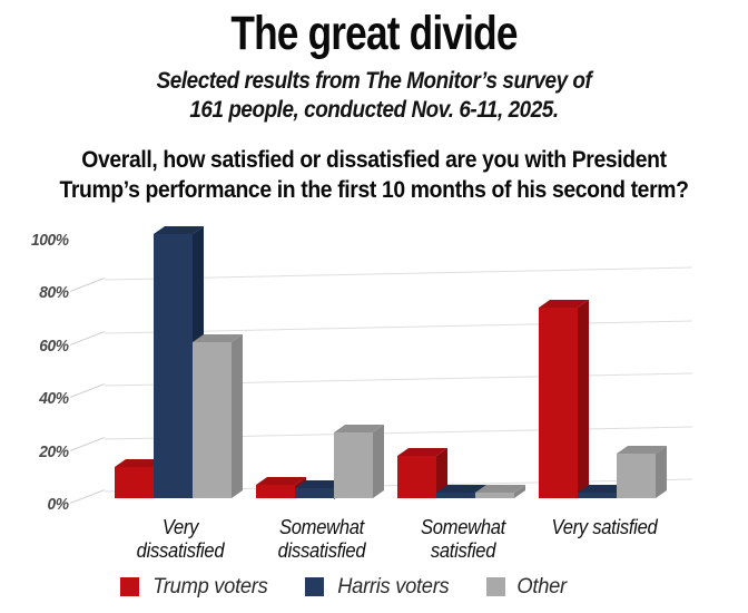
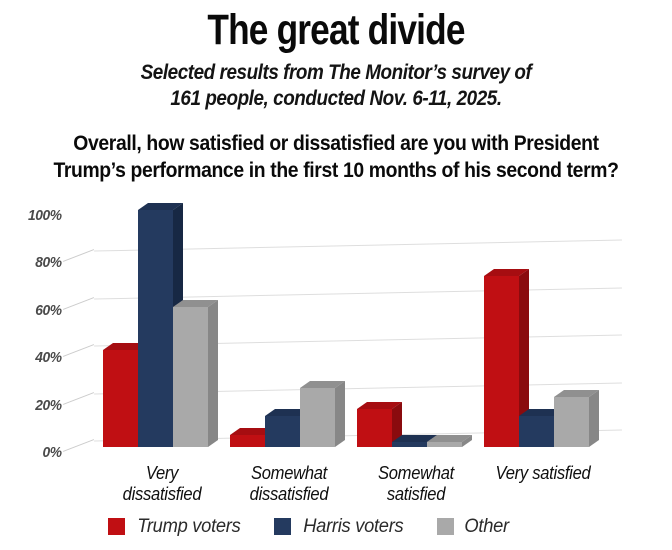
Trump voters/Very dissatisfied: 12% -> 41%
Harris voters/Somewhat dissatisfied: 4% -> 13%
Harris voters/Very satisfied: 2% -> 13%
Other/Very satisfied: 17% -> 21%
